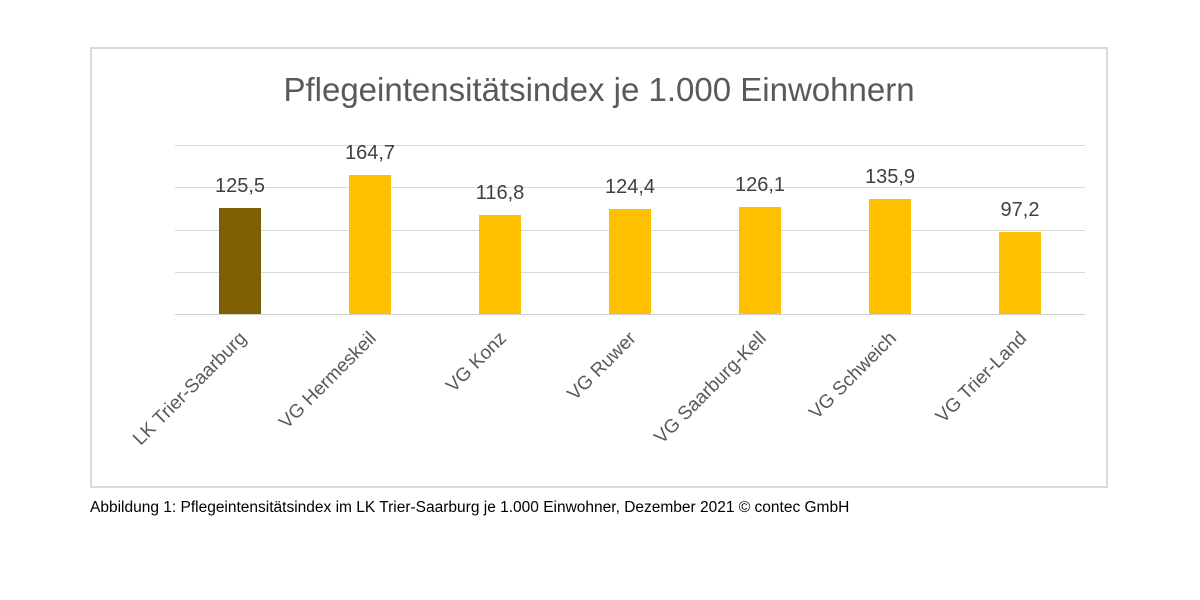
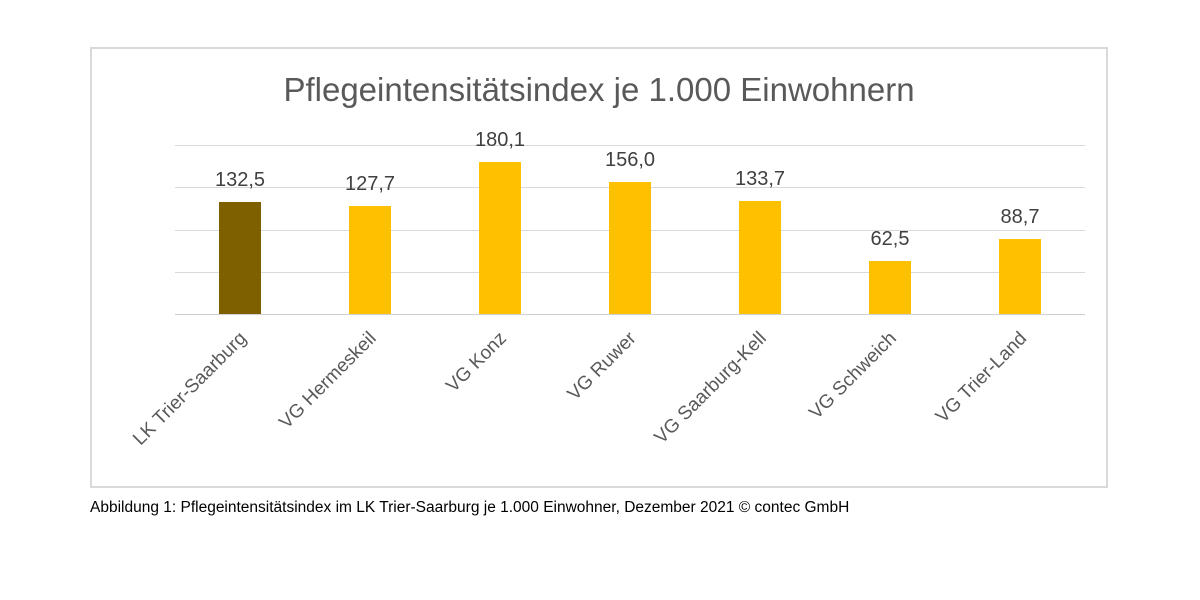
LK Trier-Saarburg: 125,5 -> 132,5
VG Hermeskeil: 164,7 -> 127,7
VG Konz: 116,8 -> 180,1
VG Ruwer: 124,4 -> 156,0
VG Saarburg-Kell: 126,1 -> 133,7
VG Schweich: 135,9 -> 62,5
VG Trier-Land: 97,2 -> 88,7
